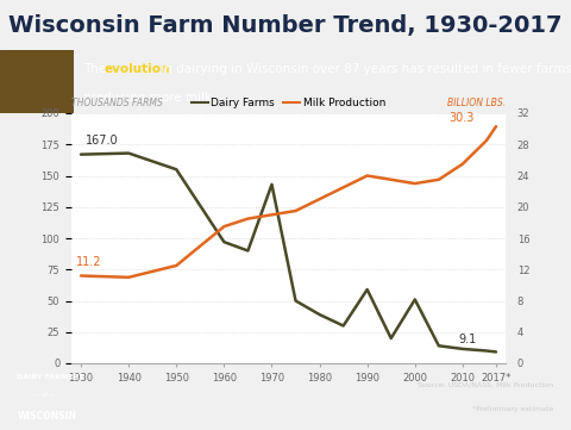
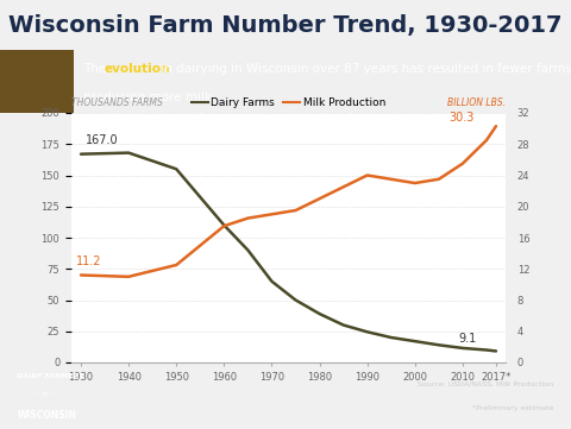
Dairy Farms/1960: 97 -> 110
Dairy Farms/1970: 143 -> 65
Dairy Farms/1990: 59 -> 24
Dairy Farms/2000: 51 -> 17
